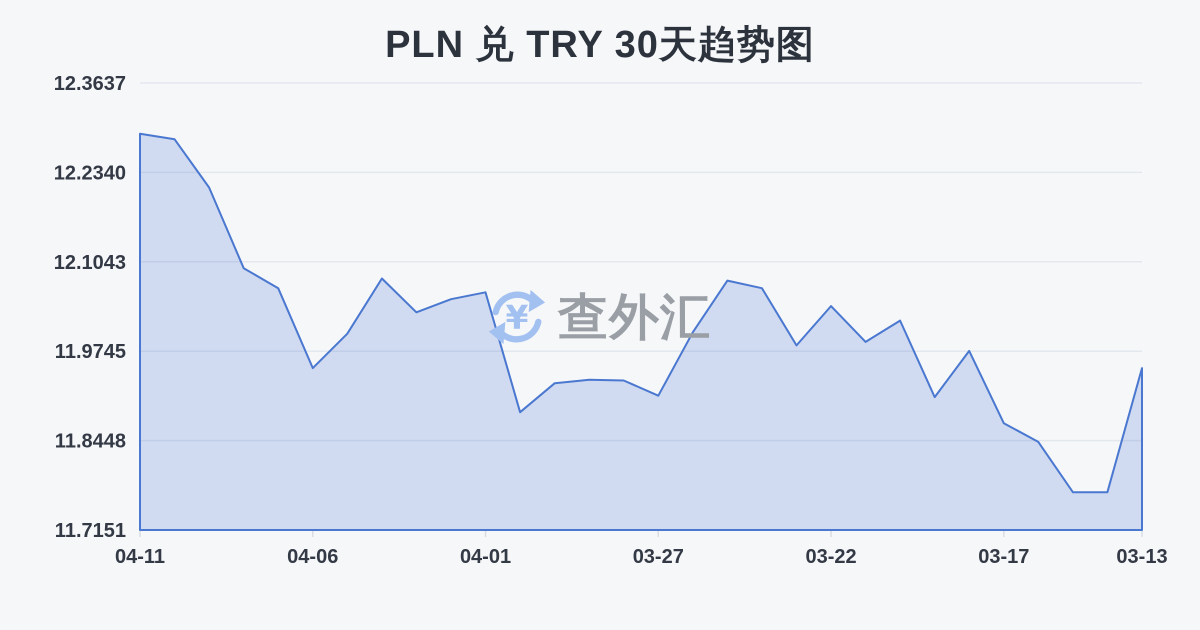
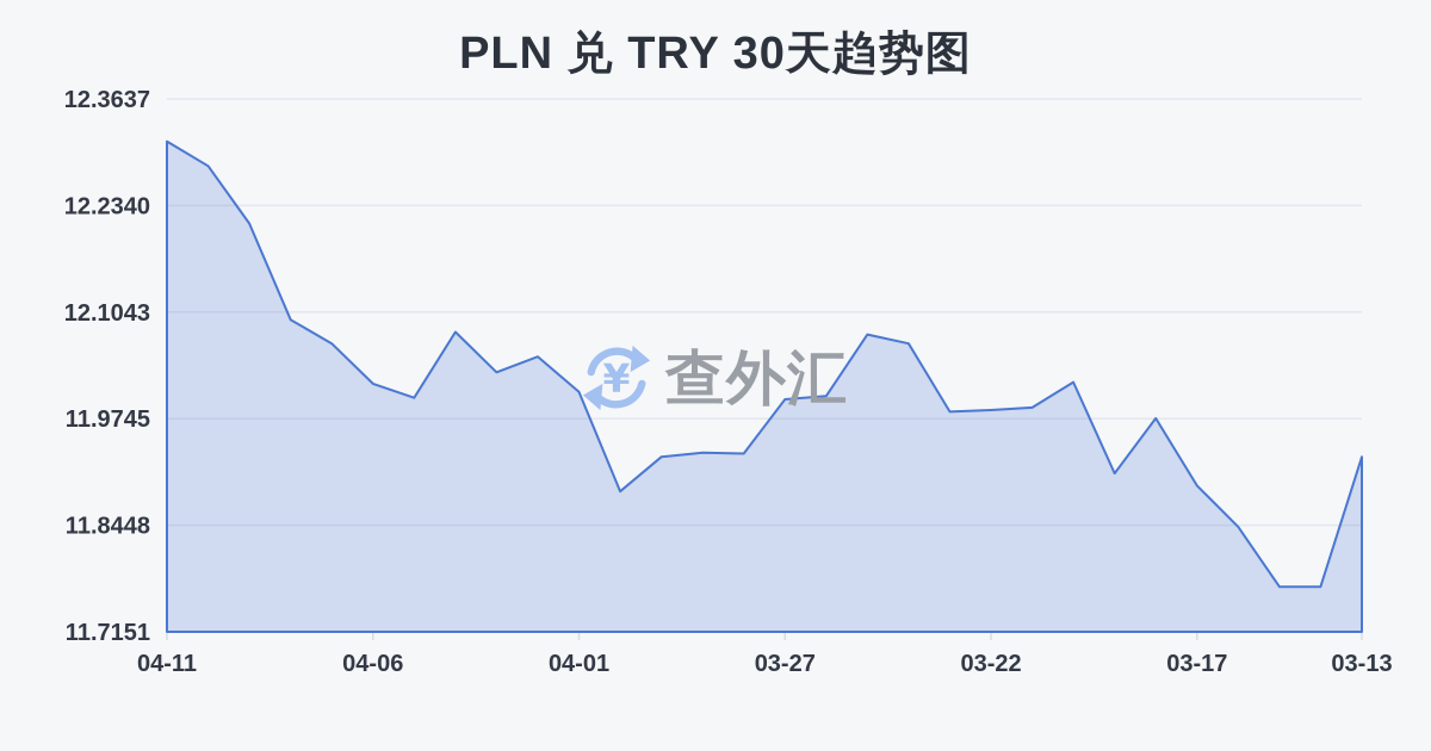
04-11: 12.29 -> 12.31
04-06: 11.95 -> 12.02
04-01: 12.06 -> 12.01
03-27: 11.91 -> 12.00
03-22: 12.04 -> 11.98
03-17: 11.87 -> 11.89
03-13: 11.95 -> 11.93
